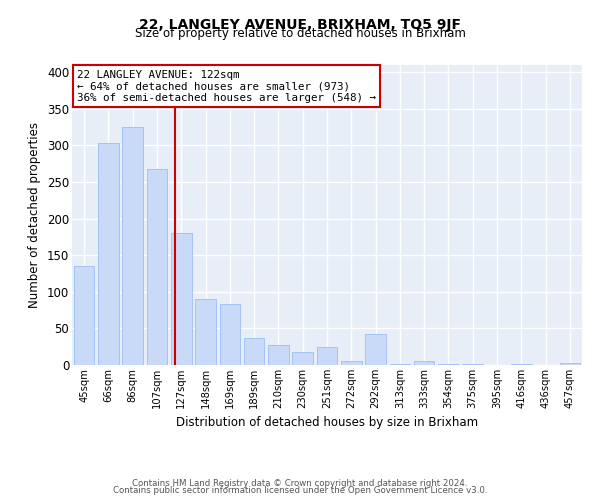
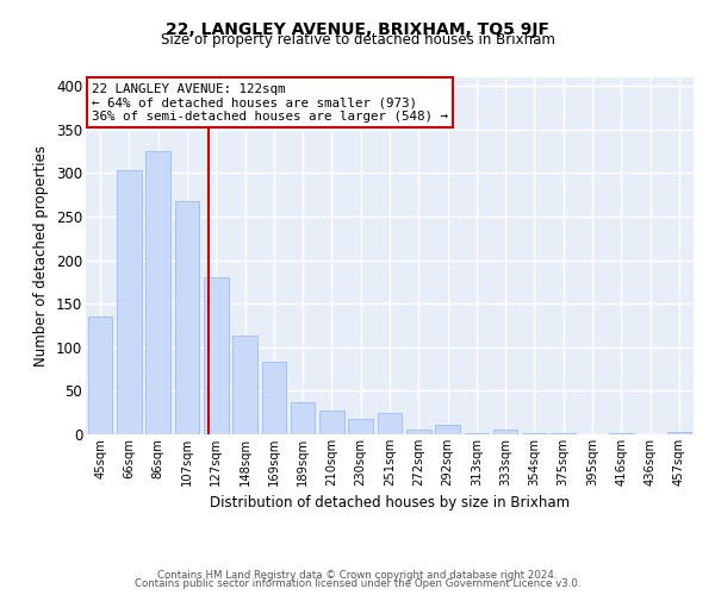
148sqm: 90 -> 113
292sqm: 42 -> 11
